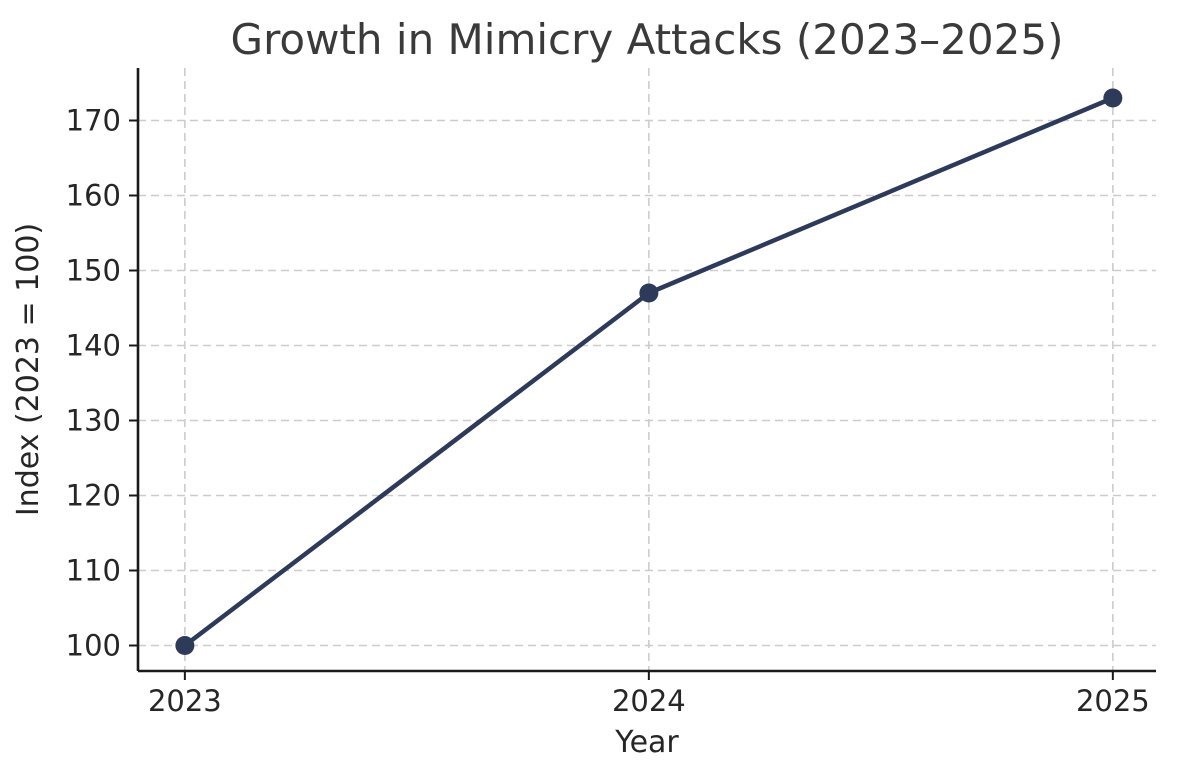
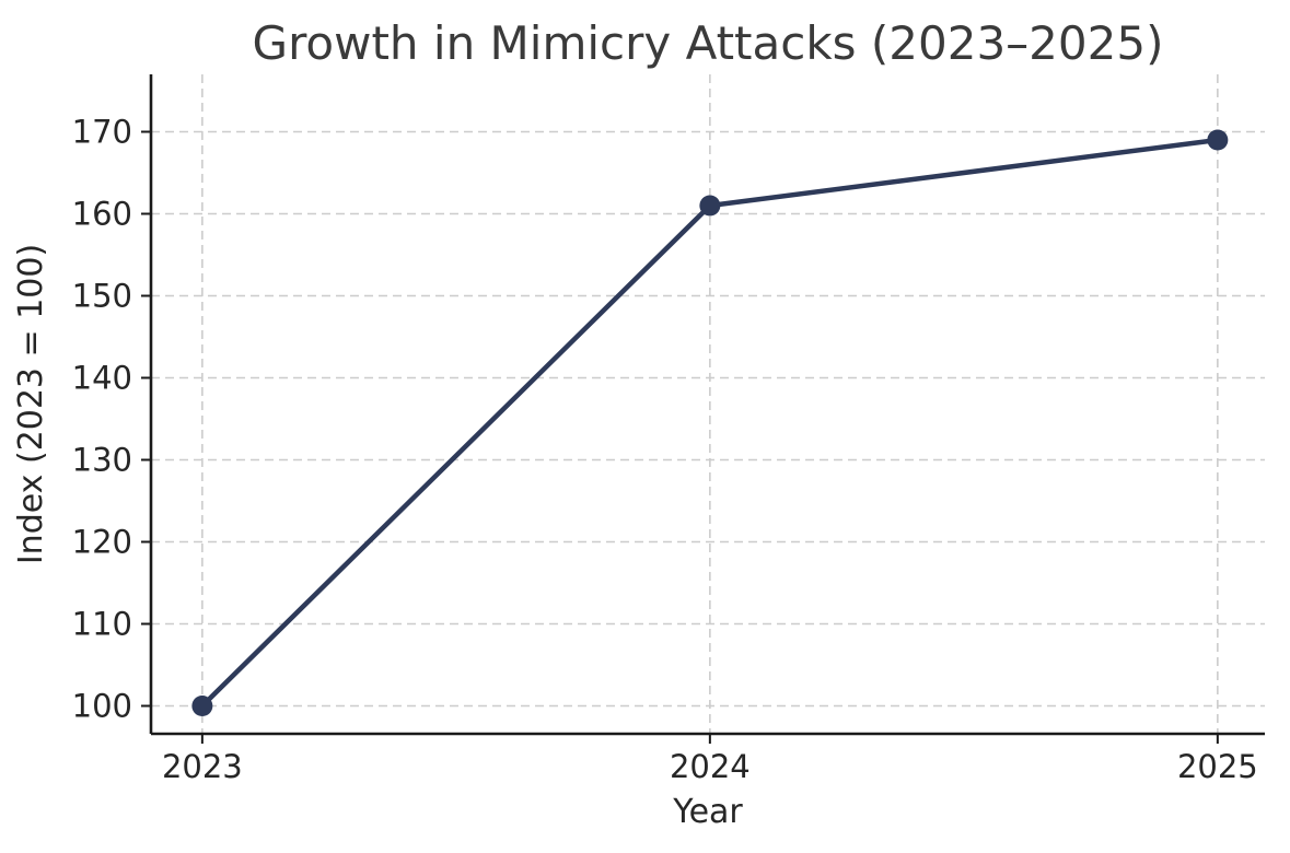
2024: 147 -> 161
2025: 173 -> 169
